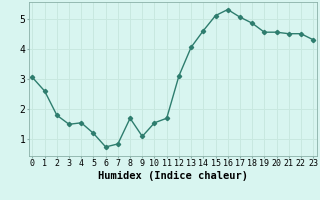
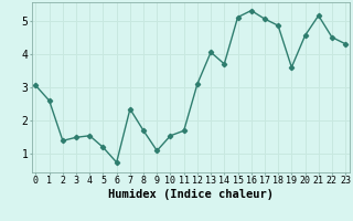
2: 1.80 -> 1.40
7: 0.85 -> 2.35
14: 4.60 -> 3.70
19: 4.55 -> 3.60
21: 4.50 -> 5.15
